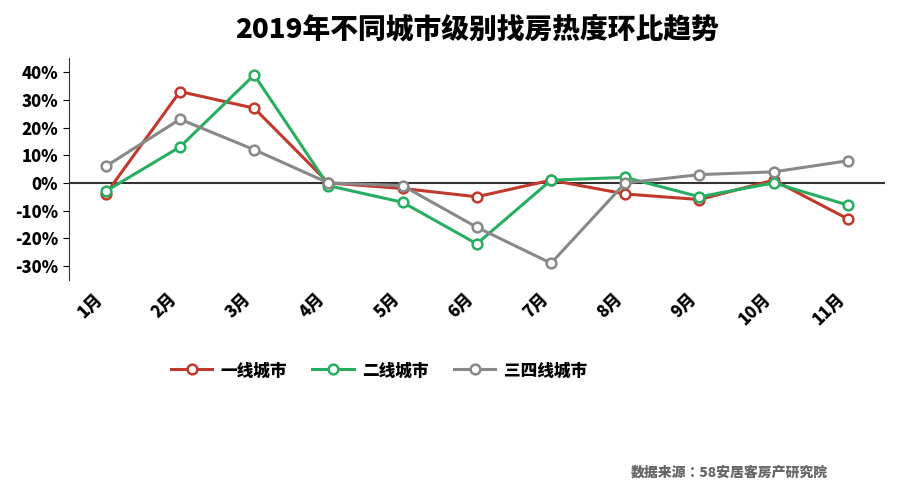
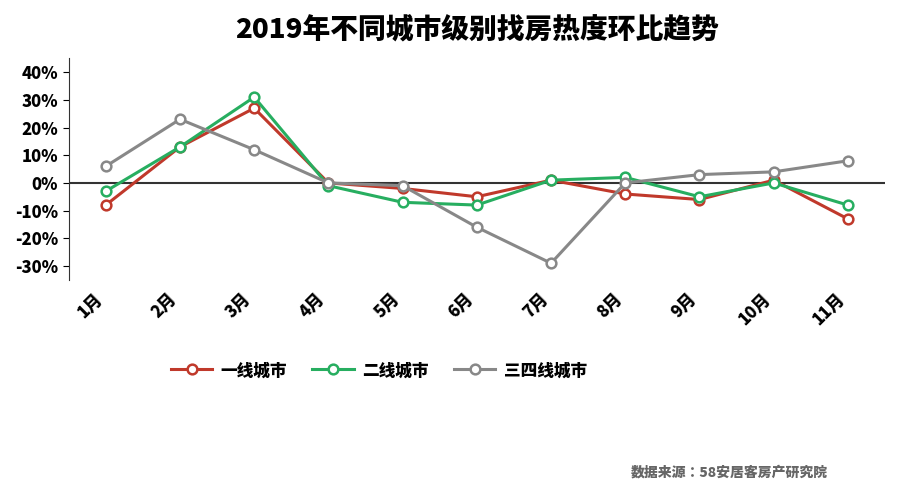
一线城市/1月: -4% -> -8%
一线城市/2月: 33% -> 13%
二线城市/3月: 39% -> 31%
二线城市/6月: -22% -> -8%
